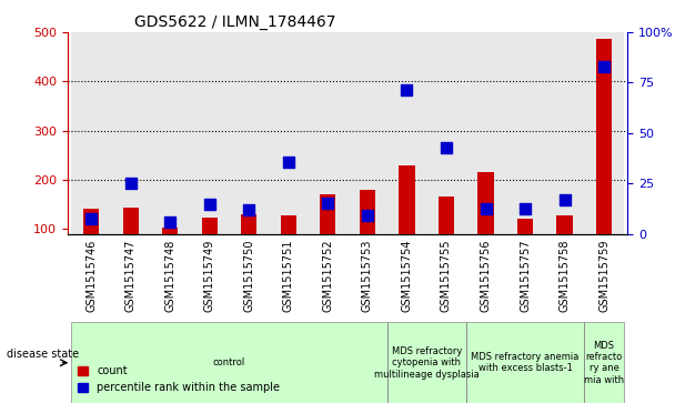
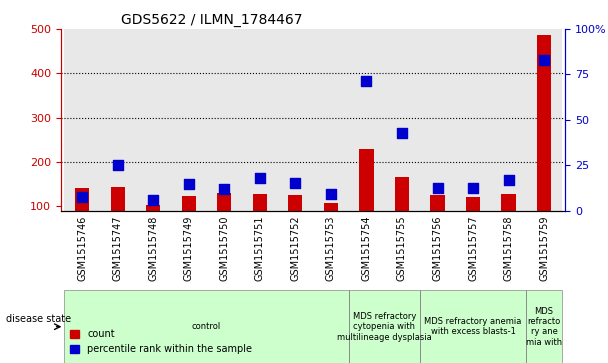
percentile rank within the sample/GSM1515751: 235 -> 163
count/GSM1515752: 170 -> 125
count/GSM1515753: 180 -> 107
count/GSM1515756: 215 -> 125
